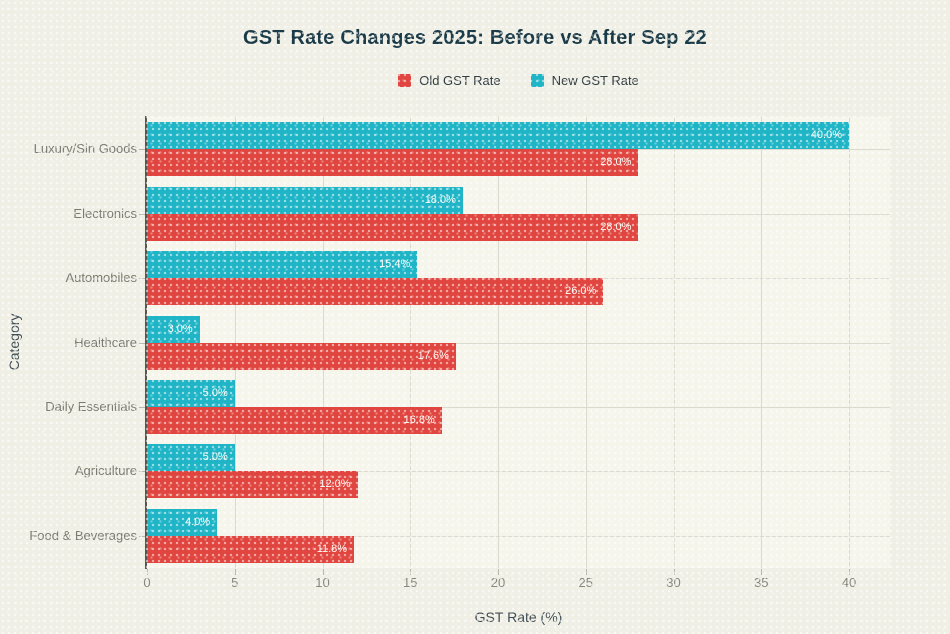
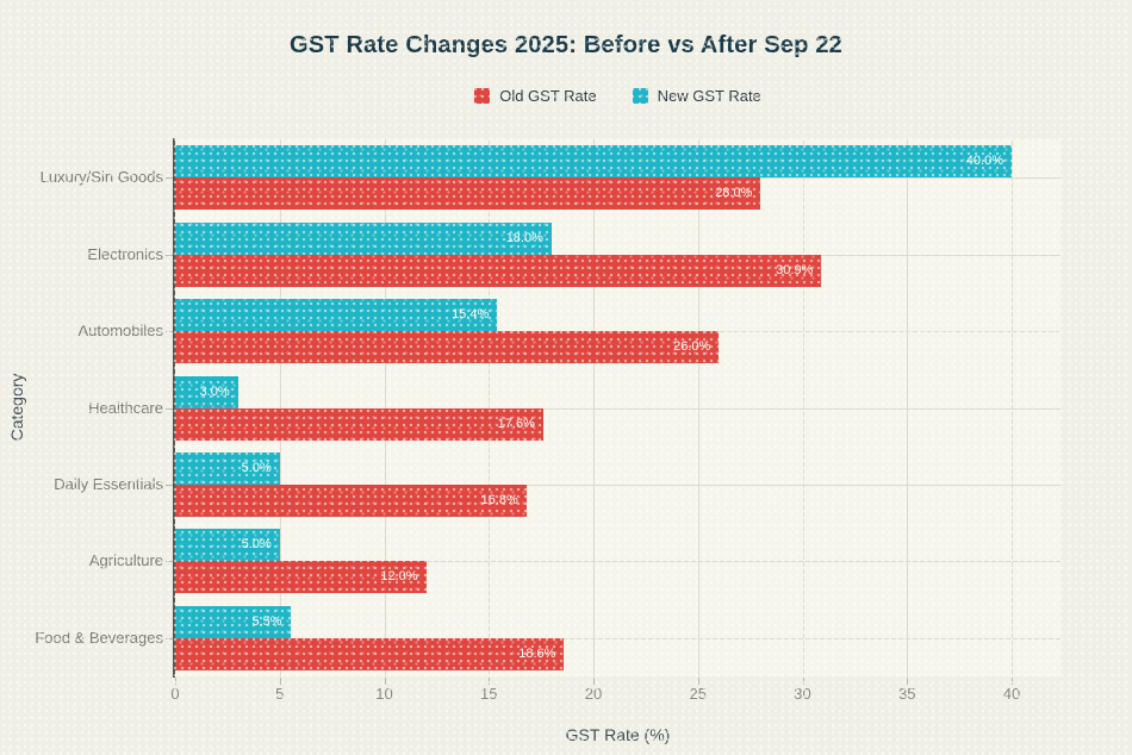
Old GST Rate/Electronics: 28.0% -> 30.9%
Old GST Rate/Food & Beverages: 11.8% -> 18.6%
New GST Rate/Food & Beverages: 4.0% -> 5.5%
